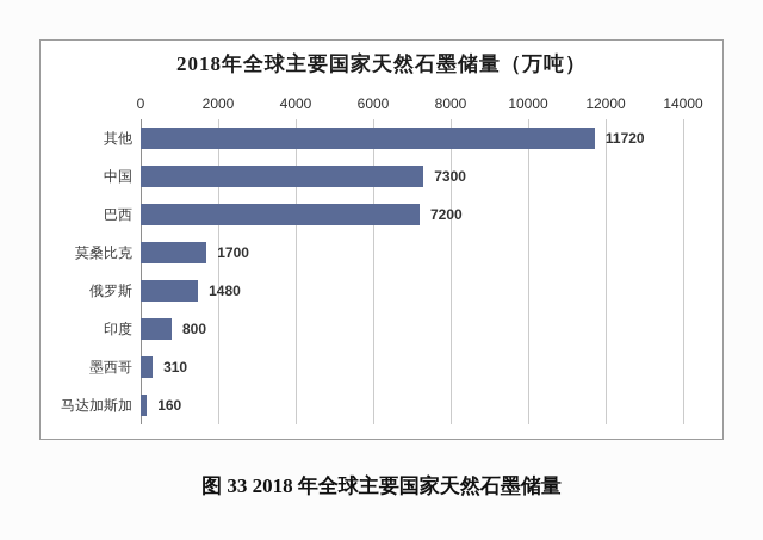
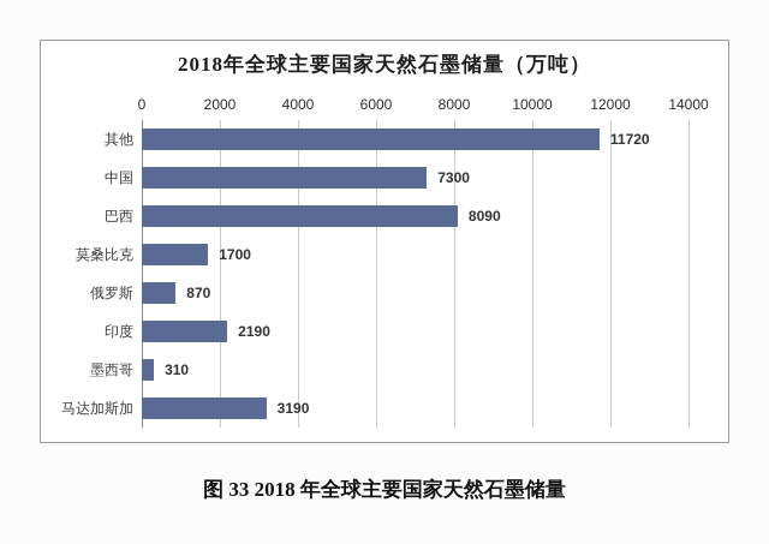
巴西: 7200 -> 8090
俄罗斯: 1480 -> 870
印度: 800 -> 2190
马达加斯加: 160 -> 3190
